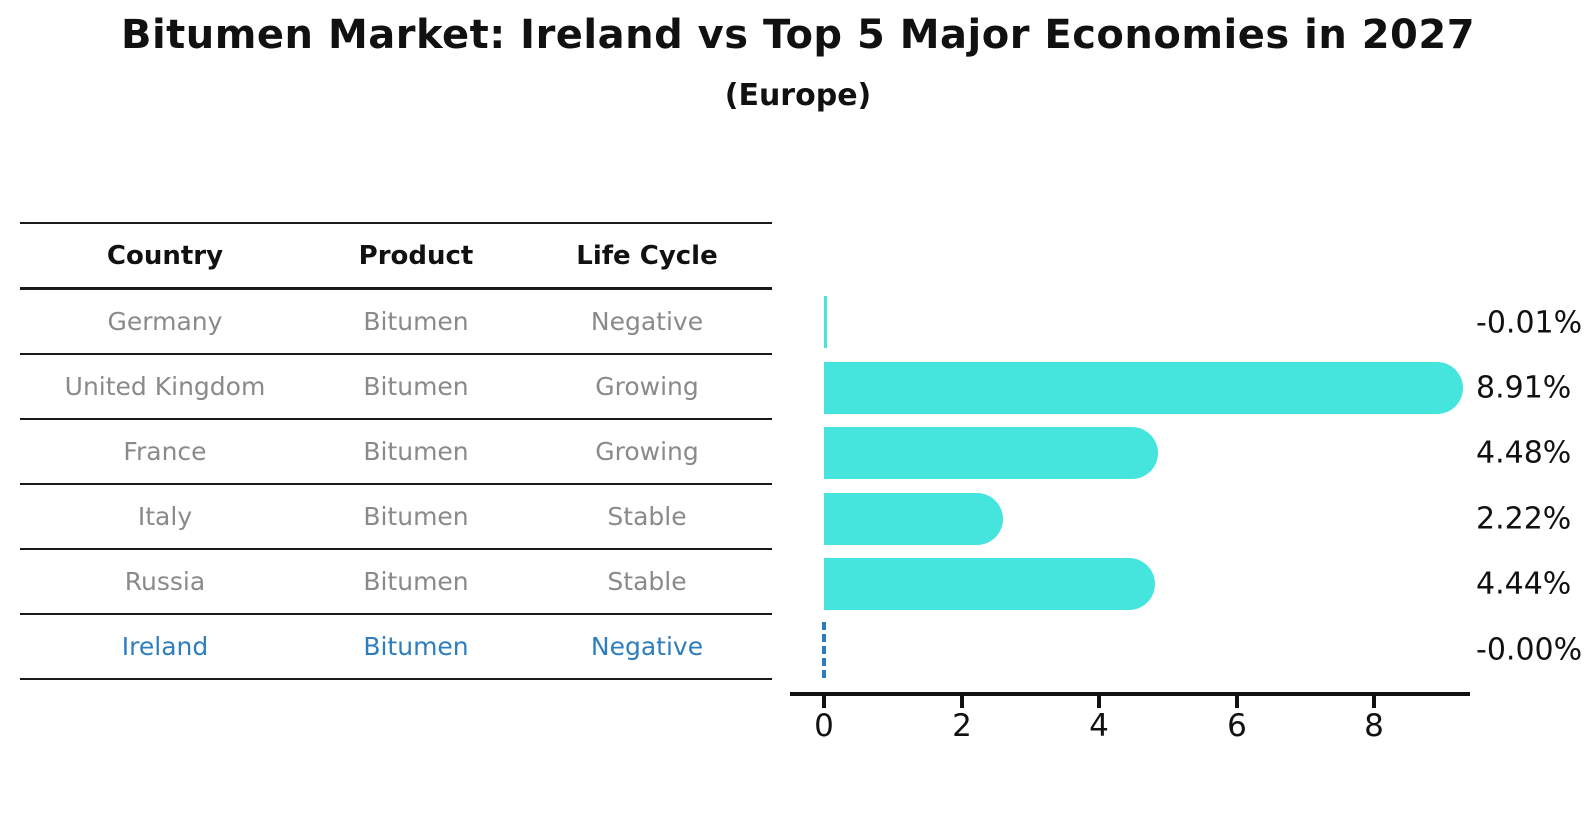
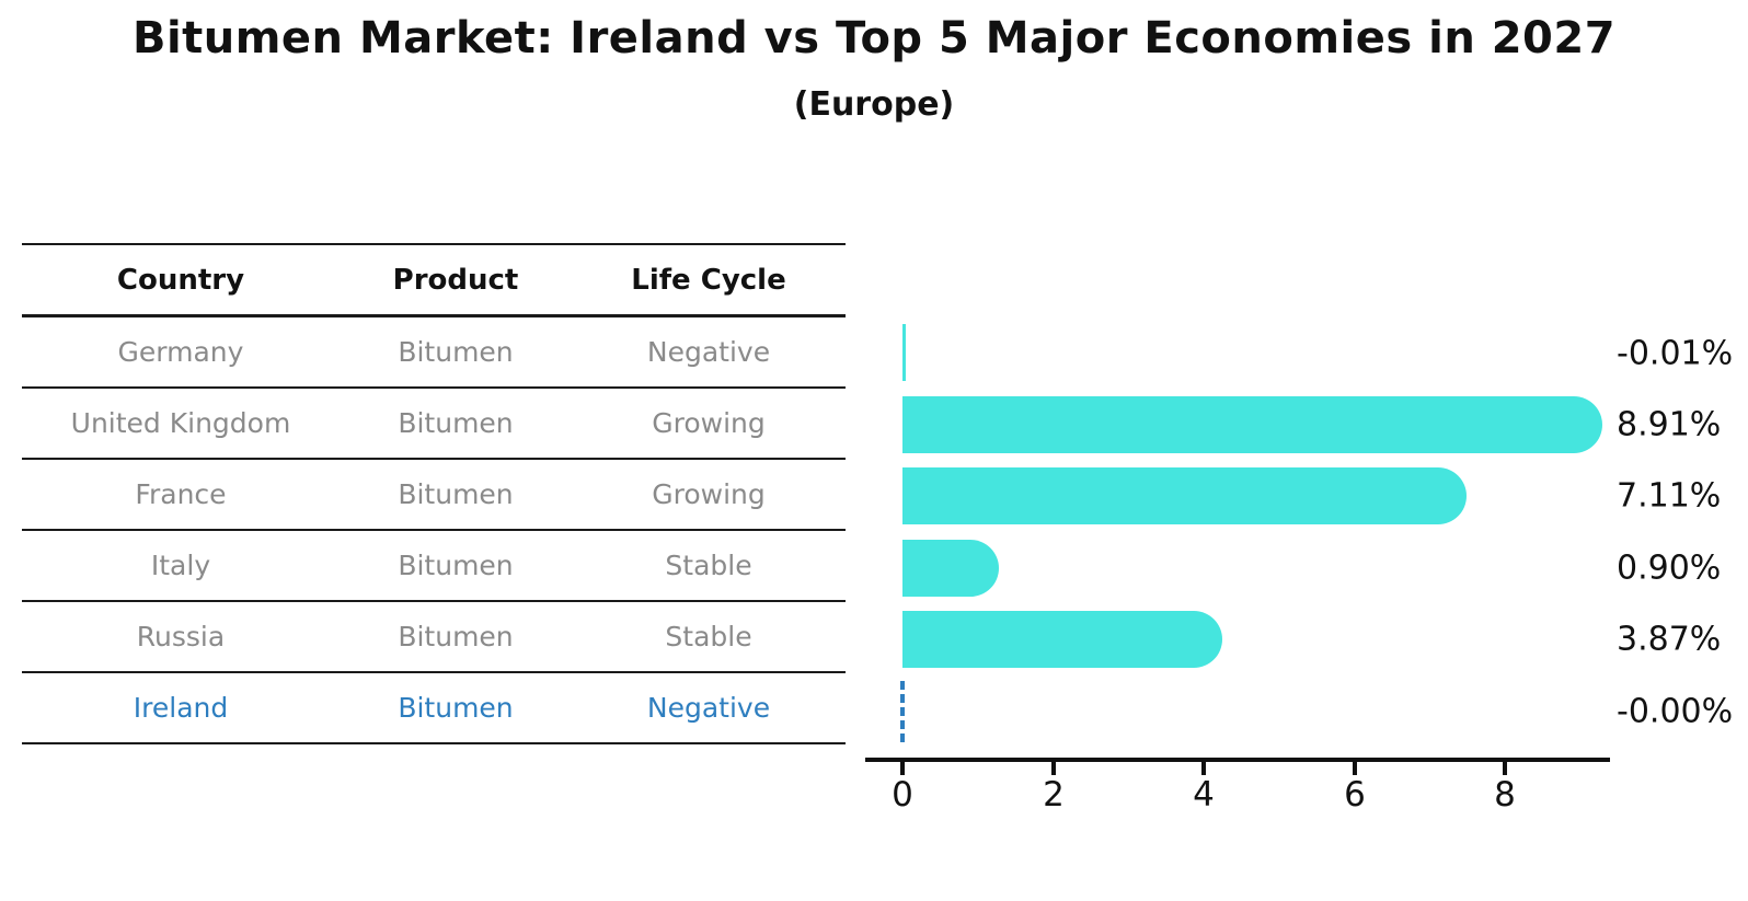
France: 4.48% -> 7.11%
Italy: 2.22% -> 0.90%
Russia: 4.44% -> 3.87%
